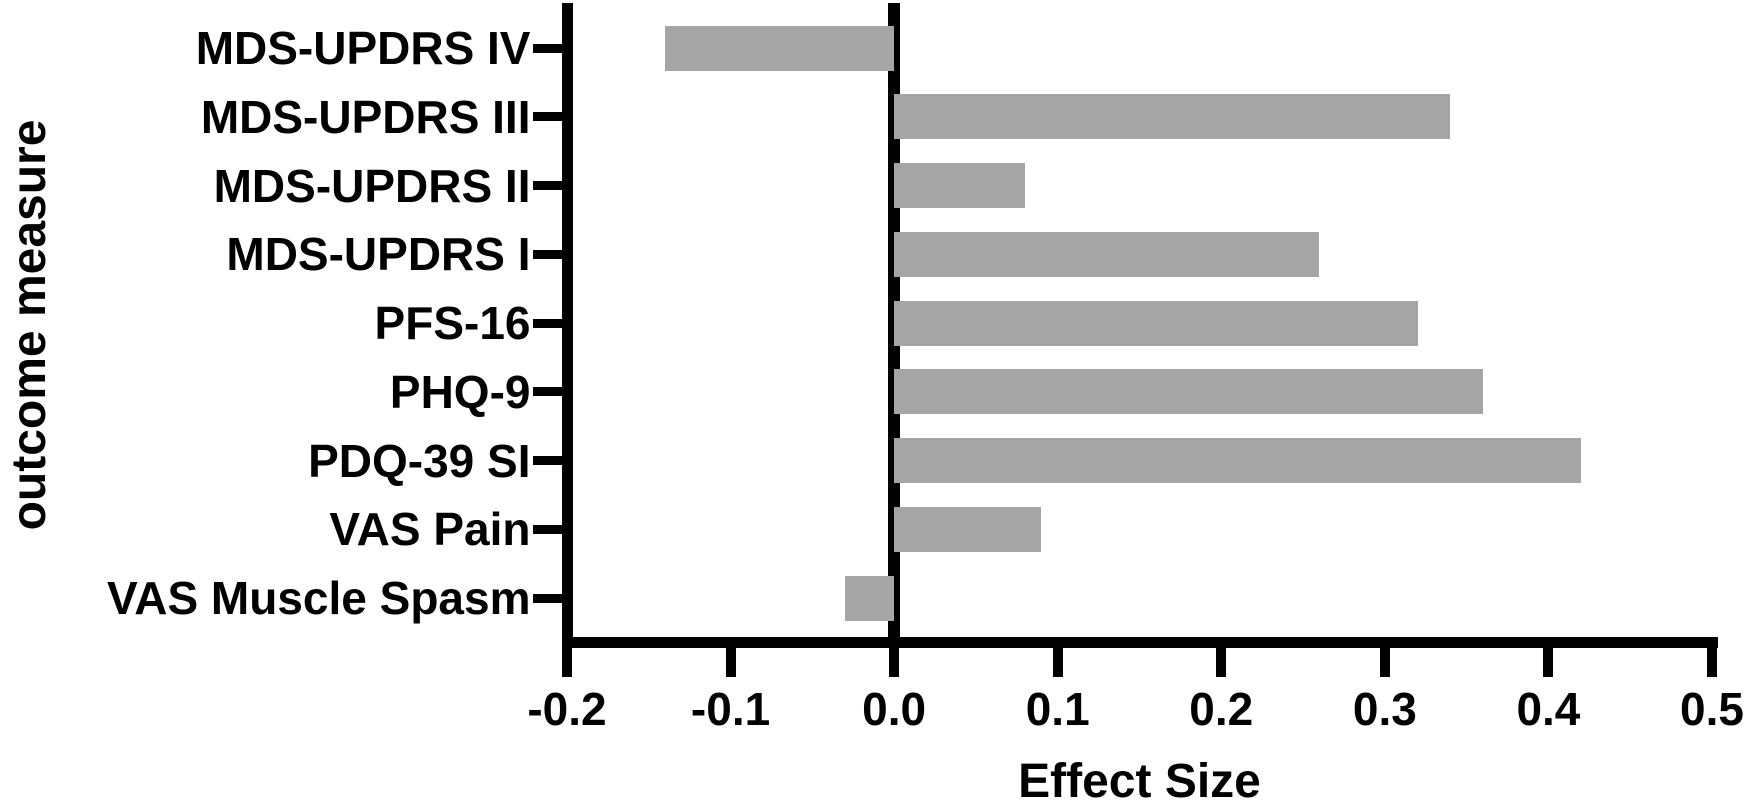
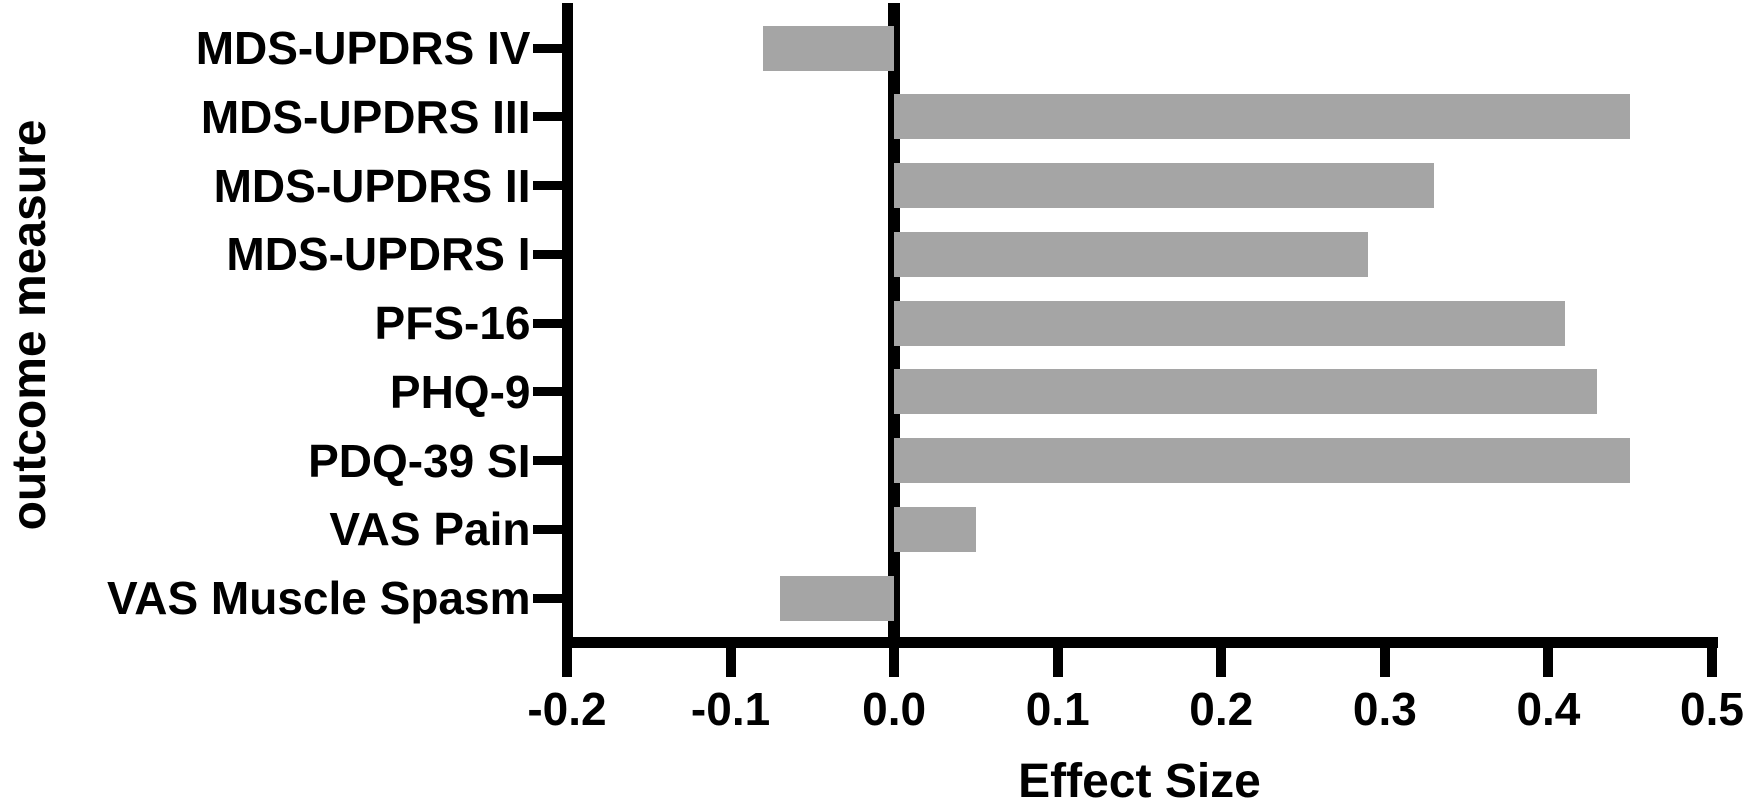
MDS-UPDRS IV: -0.14 -> -0.08
MDS-UPDRS III: 0.34 -> 0.45
MDS-UPDRS II: 0.08 -> 0.33
MDS-UPDRS I: 0.26 -> 0.29
PFS-16: 0.32 -> 0.41
PHQ-9: 0.36 -> 0.43
PDQ-39 SI: 0.42 -> 0.45
VAS Pain: 0.09 -> 0.05
VAS Muscle Spasm: -0.03 -> -0.07
